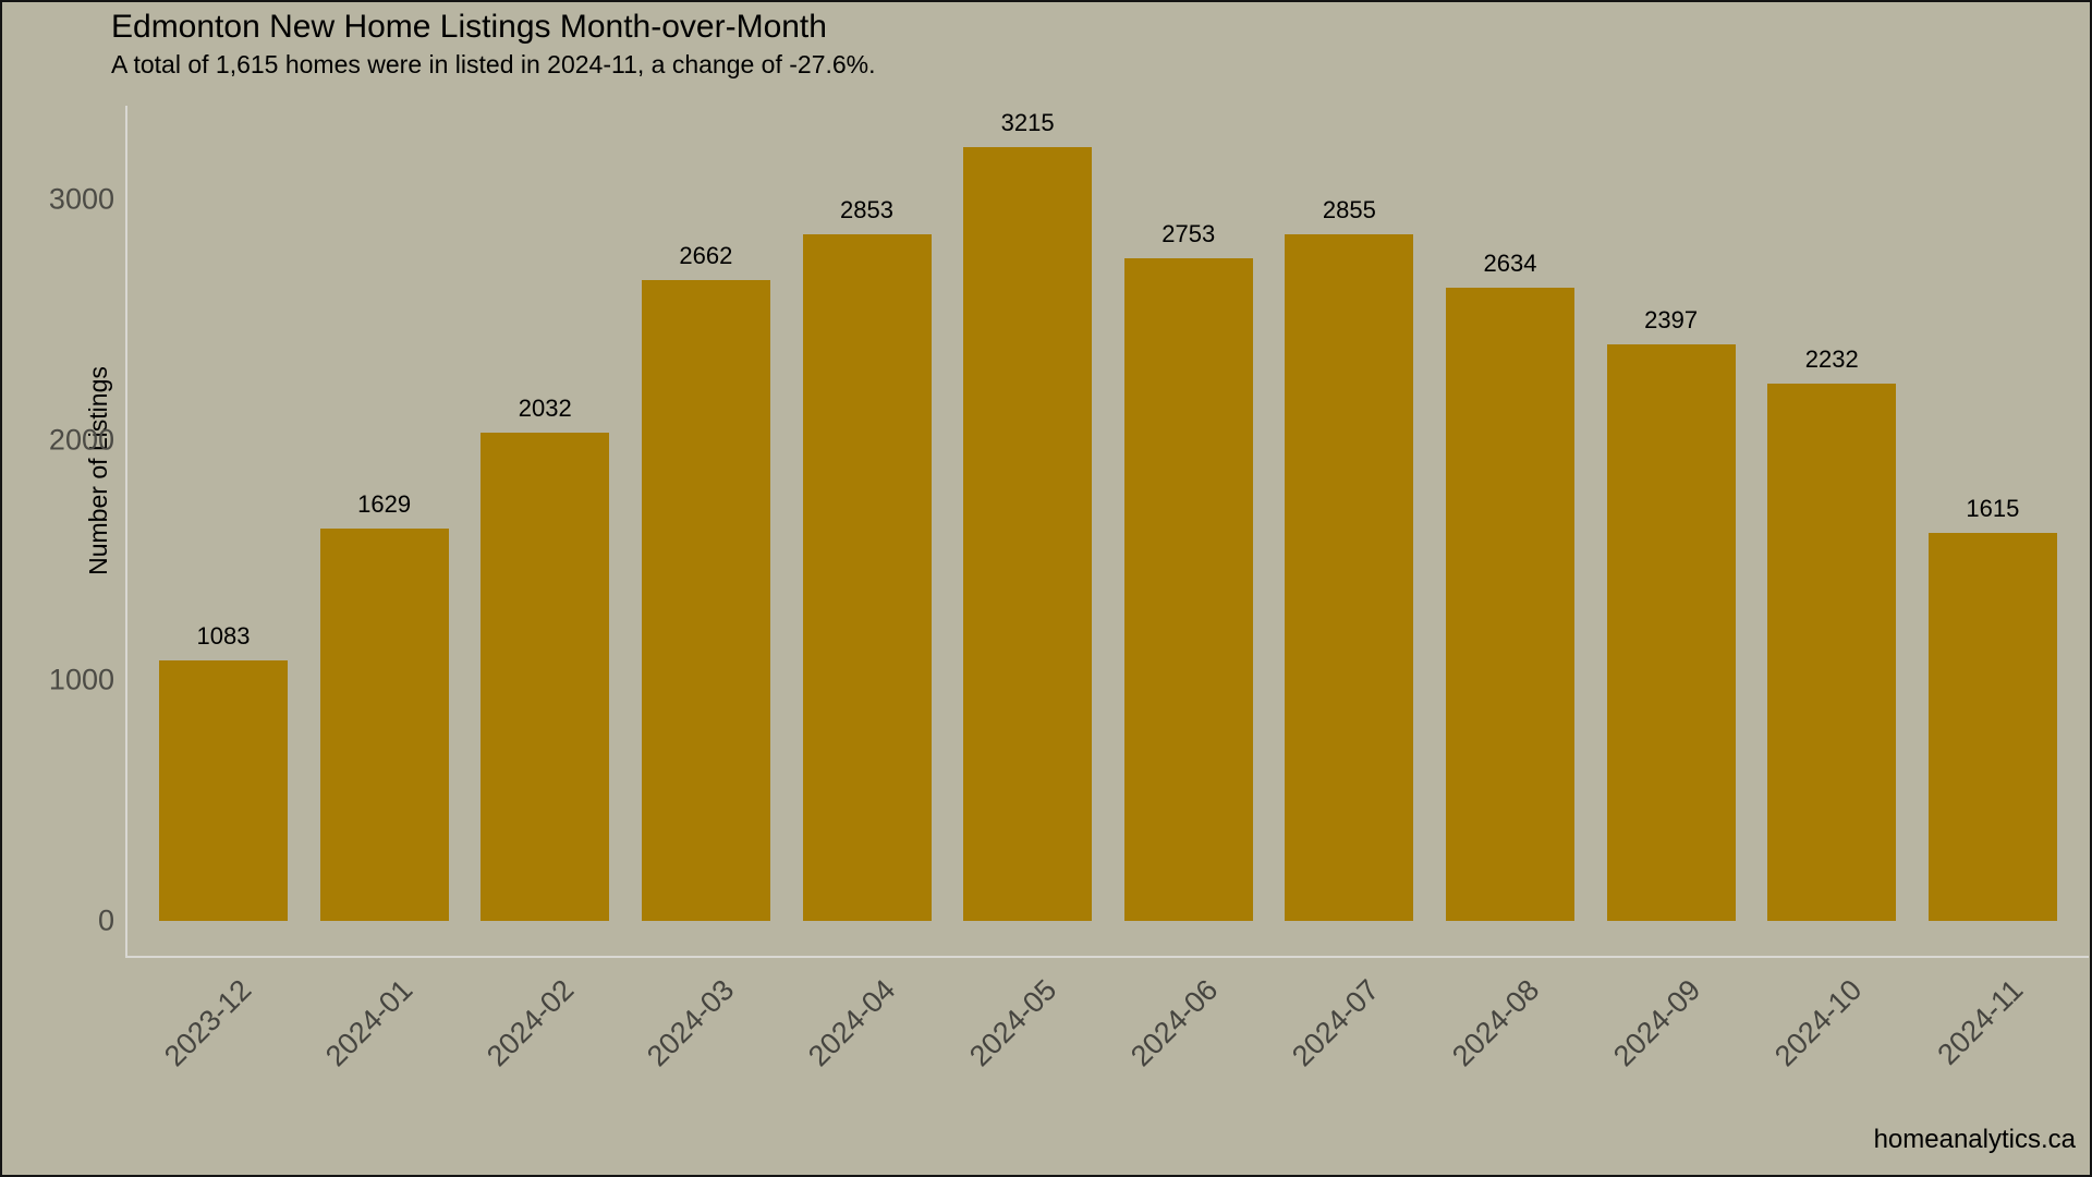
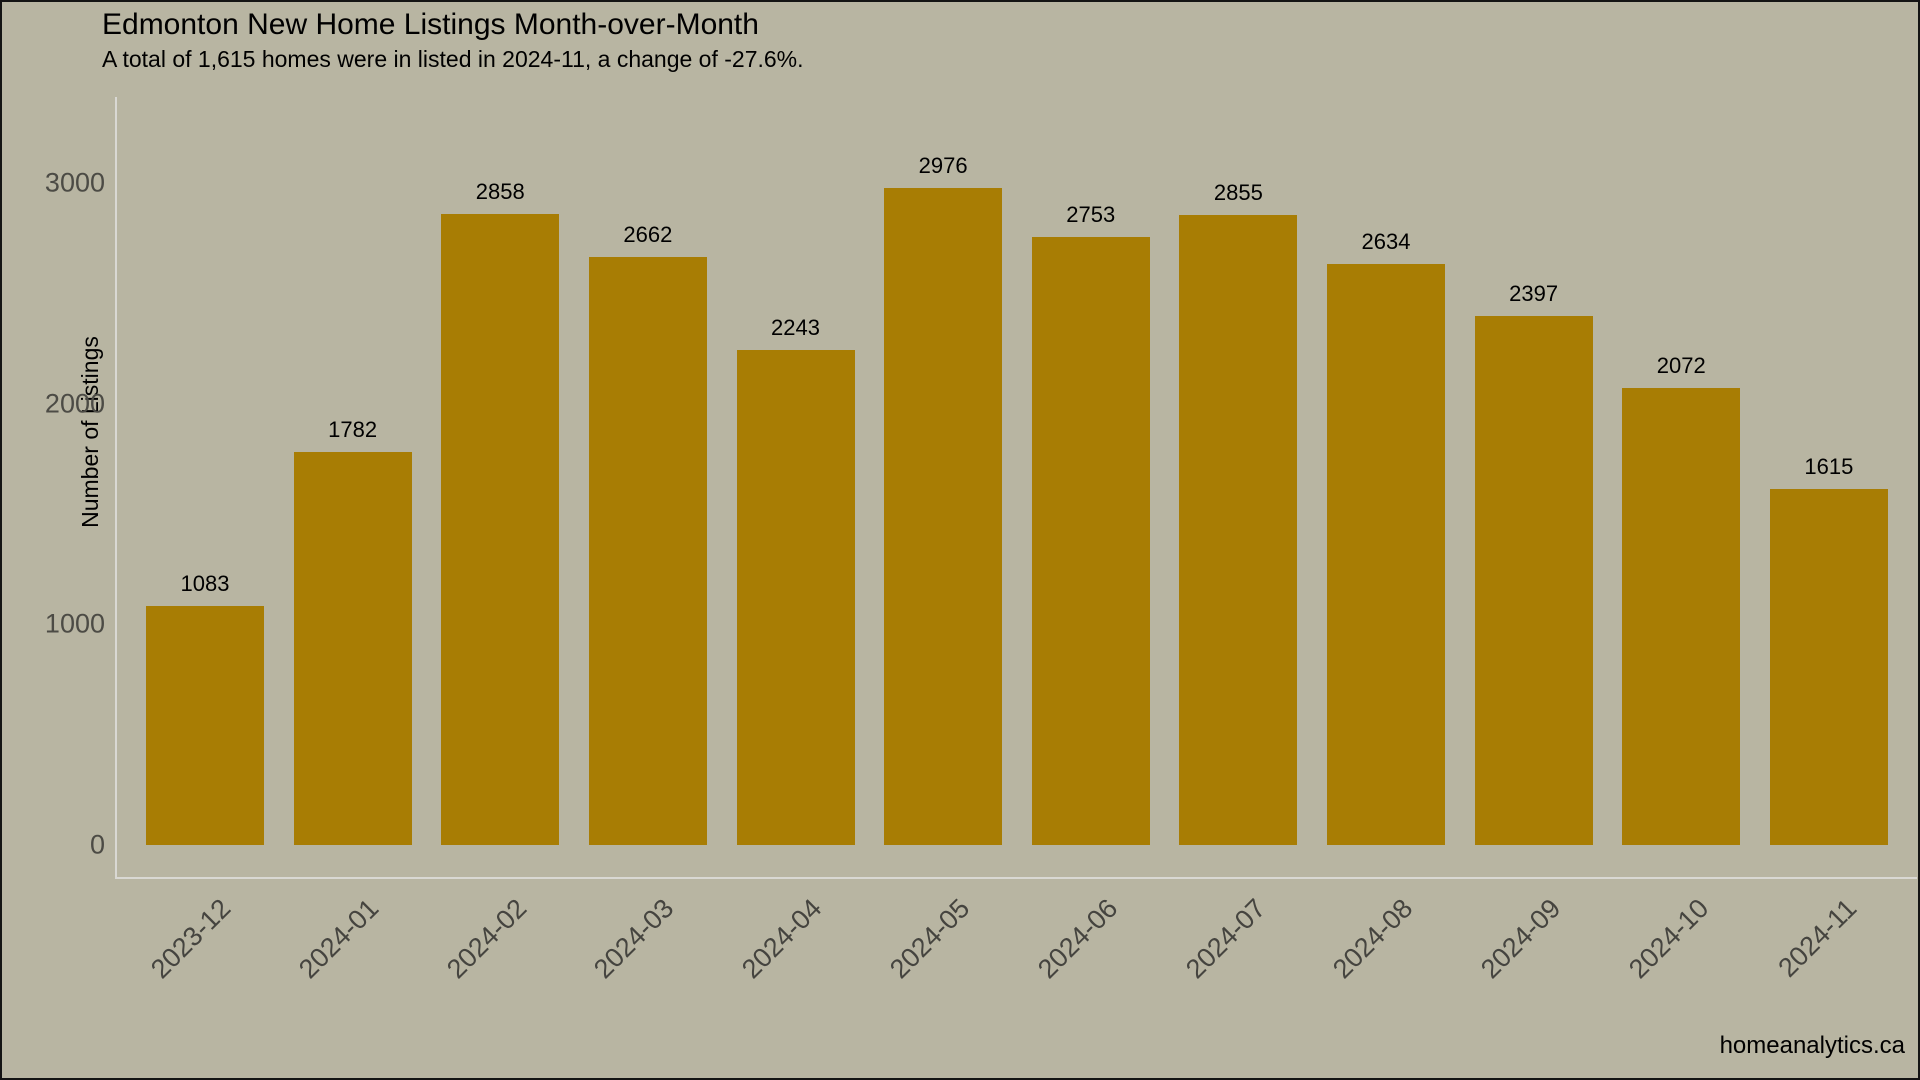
2024-01: 1629 -> 1782
2024-02: 2032 -> 2858
2024-04: 2853 -> 2243
2024-05: 3215 -> 2976
2024-10: 2232 -> 2072
